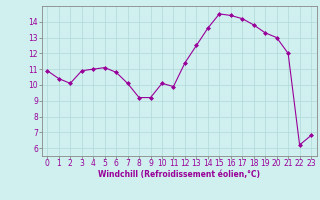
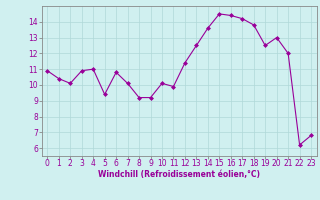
5: 11.1 -> 9.4
19: 13.3 -> 12.5
